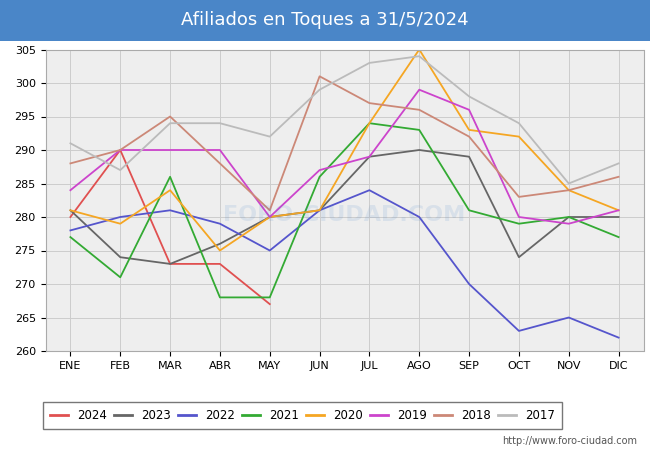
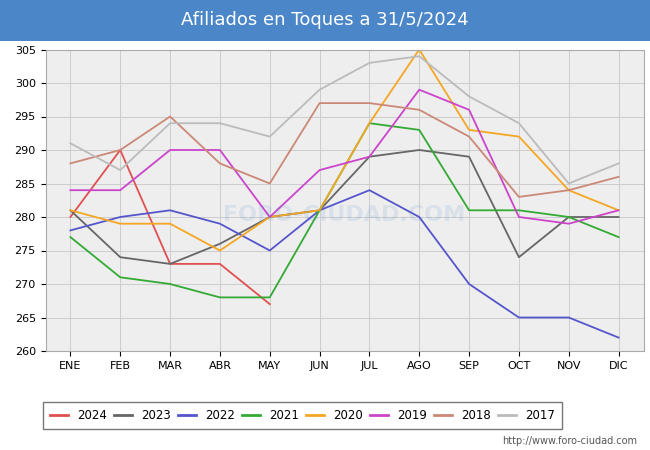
2019/FEB: 290 -> 284
2021/MAR: 286 -> 270
2020/MAR: 284 -> 279
2018/MAY: 281 -> 285
2021/JUN: 286 -> 281
2018/JUN: 301 -> 297
2022/OCT: 263 -> 265
2021/OCT: 279 -> 281
